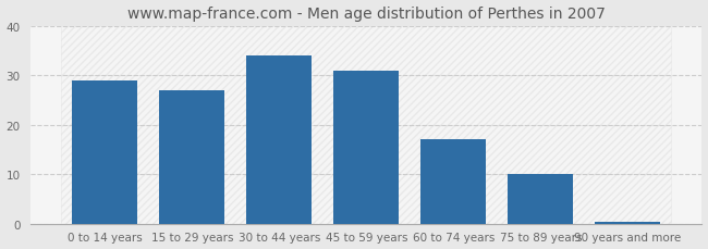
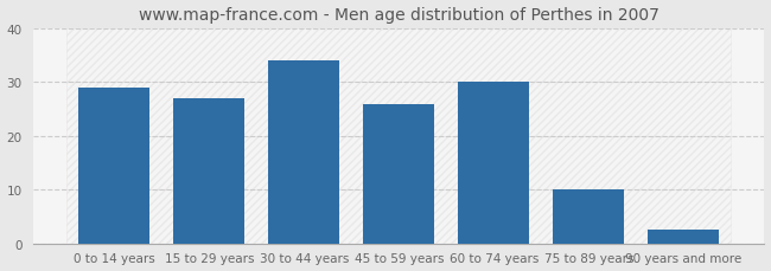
45 to 59 years: 31.0 -> 26.0
60 to 74 years: 17.0 -> 30.0
90 years and more: 0.5 -> 2.5
